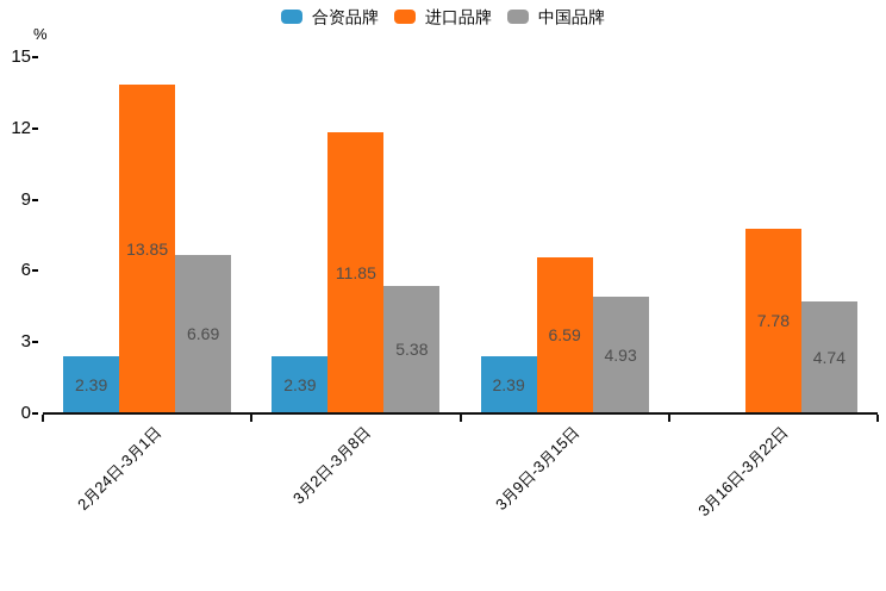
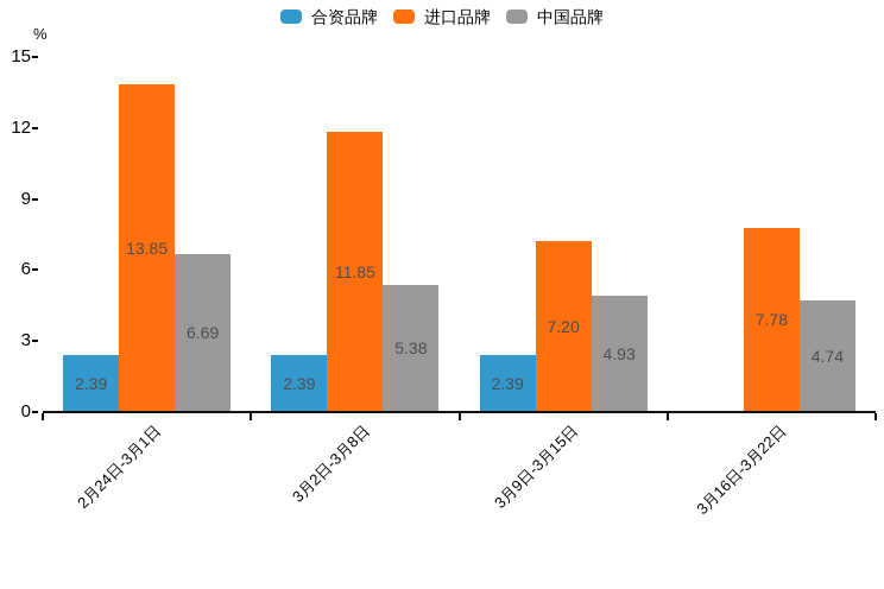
进口品牌/3月9日-3月15日: 6.59 -> 7.20
